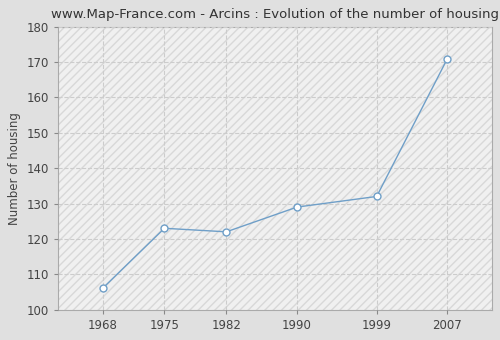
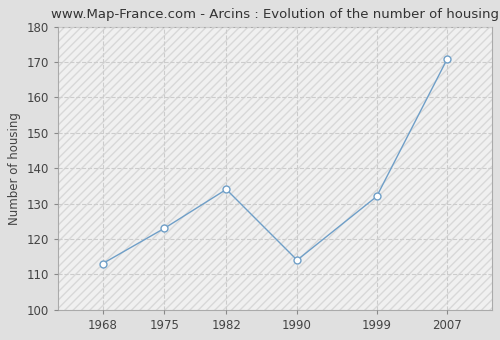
1968: 106 -> 113
1982: 122 -> 134
1990: 129 -> 114
